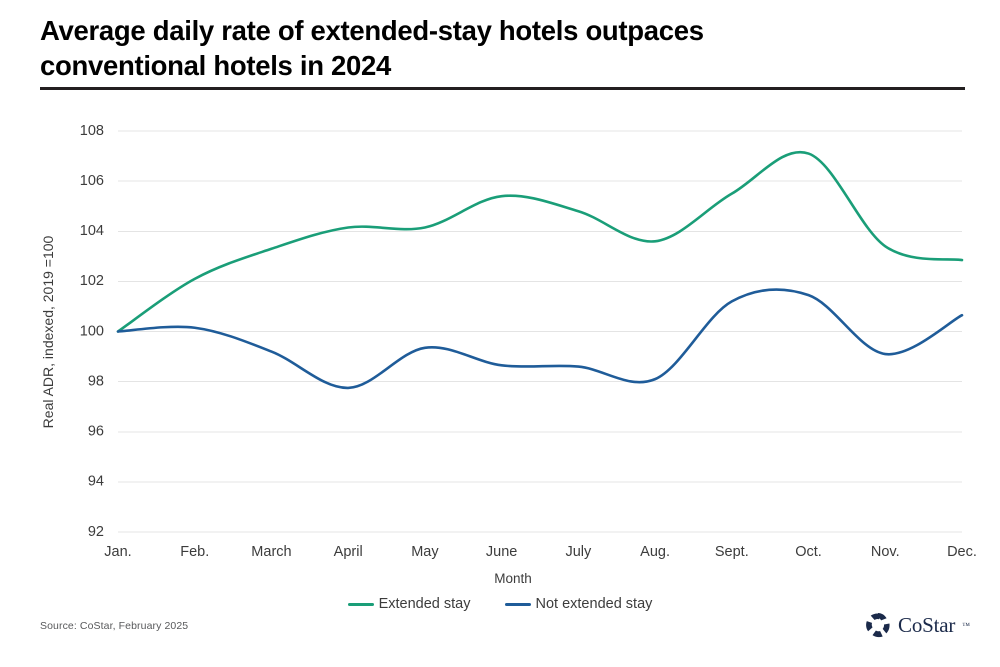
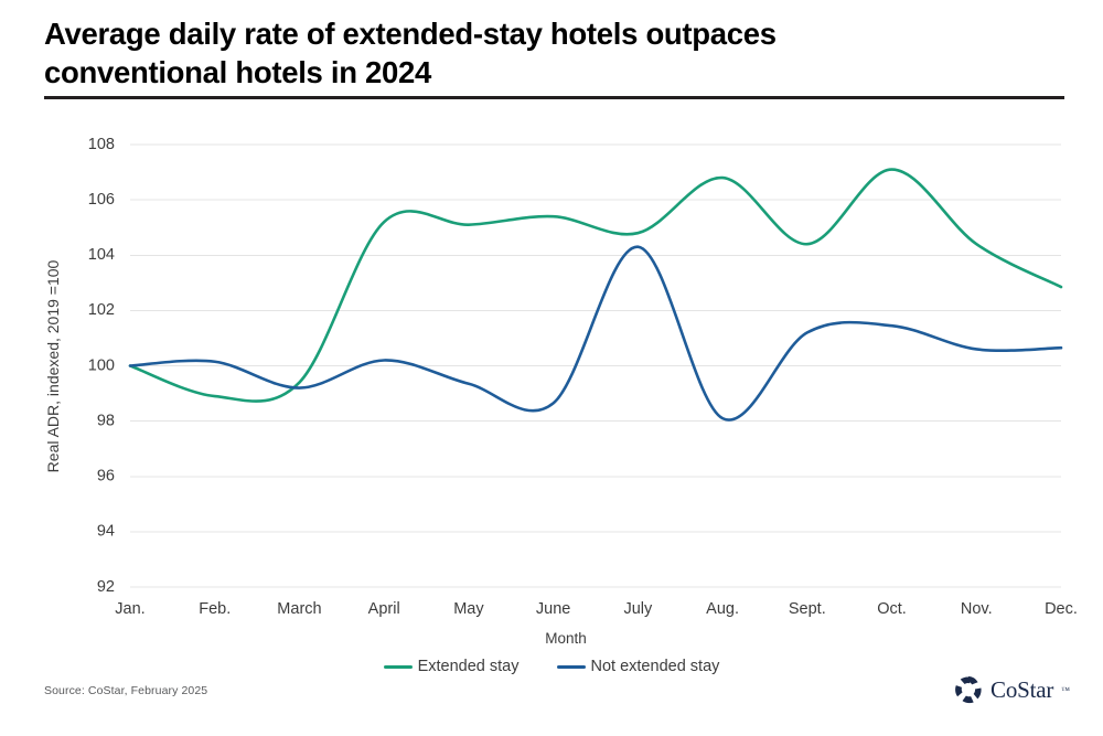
Extended stay/Feb.: 102.1 -> 98.9
Extended stay/March: 103.3 -> 99.4
Extended stay/April: 104.2 -> 105.2
Not extended stay/April: 97.8 -> 100.2
Extended stay/May: 104.2 -> 105.1
Not extended stay/July: 98.6 -> 104.3
Extended stay/Aug.: 103.6 -> 106.8
Extended stay/Sept.: 105.5 -> 104.4
Extended stay/Nov.: 103.4 -> 104.4
Not extended stay/Nov.: 99.1 -> 100.6
